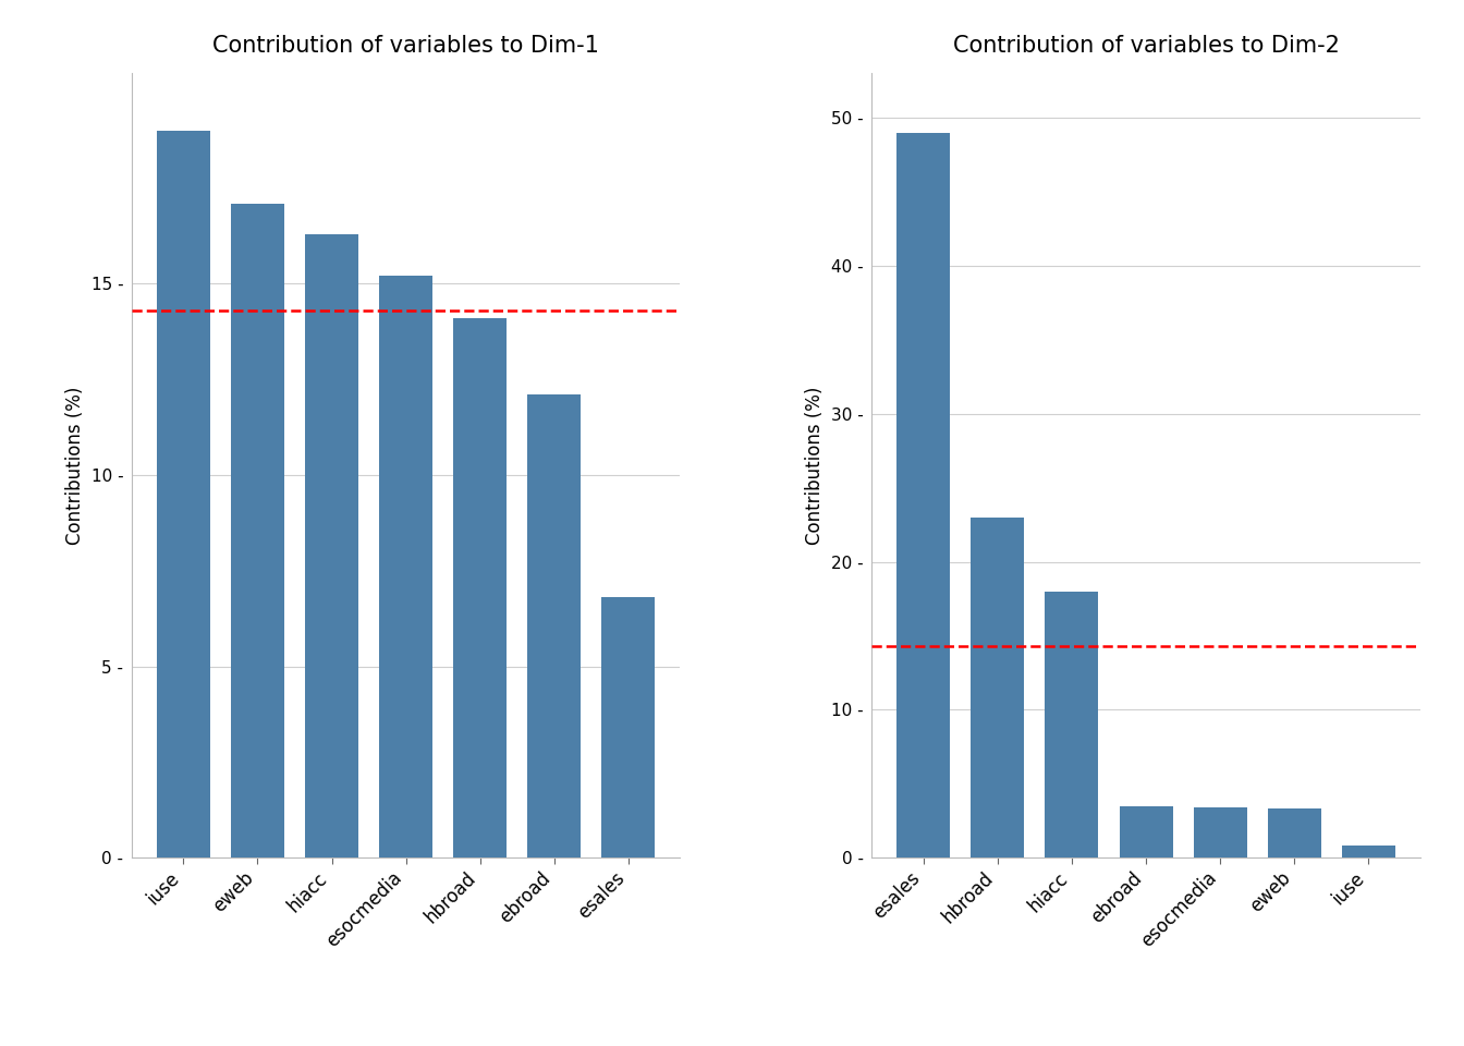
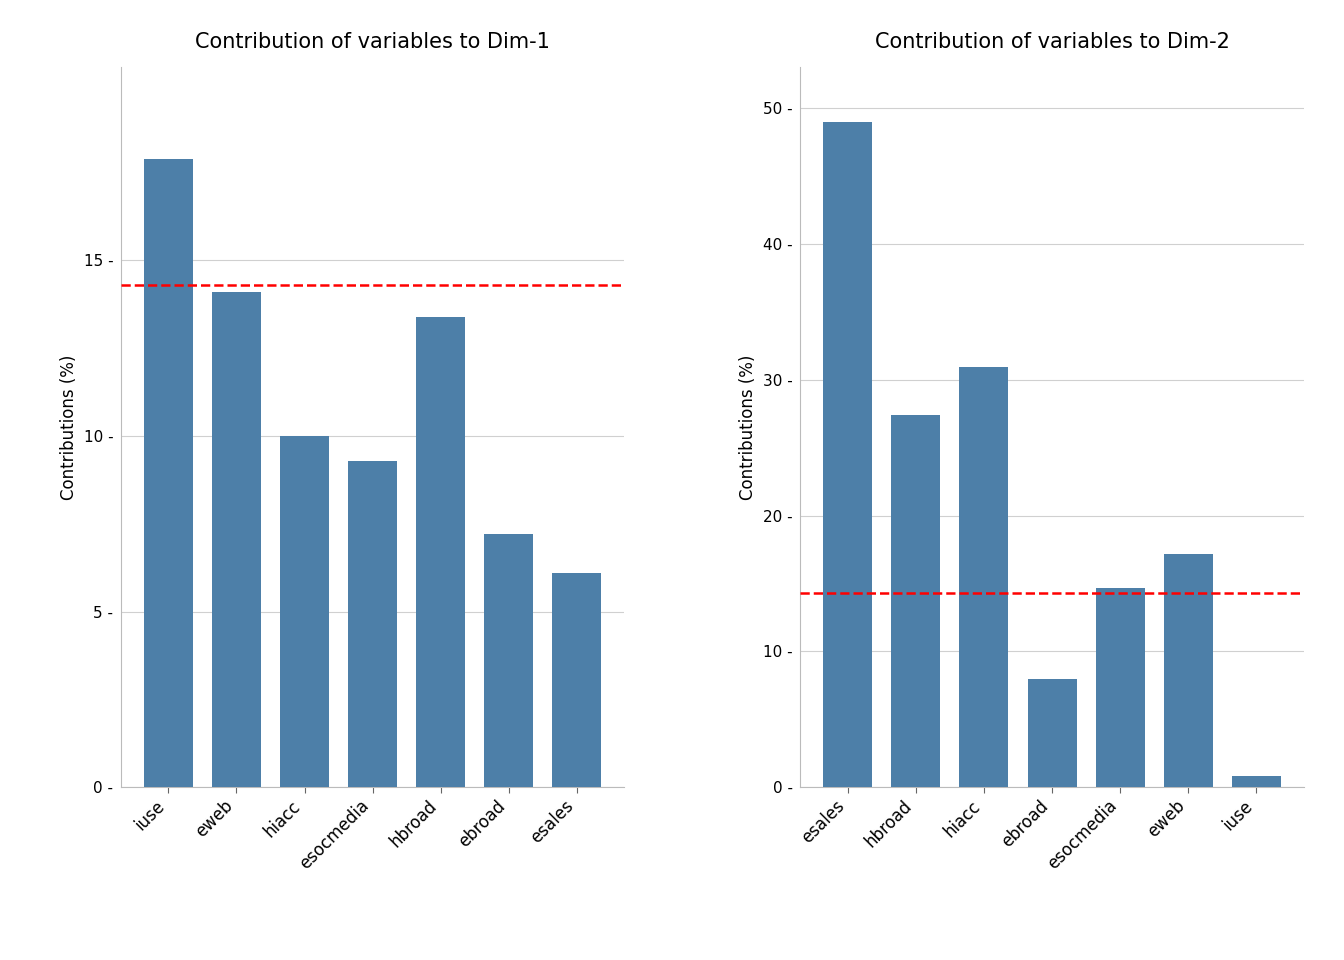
Contribution of variables to Dim-1/iuse: 19.0 - -> 17.9 -
Contribution of variables to Dim-1/eweb: 17.1 - -> 14.1 -
Contribution of variables to Dim-1/hiacc: 16.3 - -> 10.0 -
Contribution of variables to Dim-1/esocmedia: 15.2 - -> 9.3 -
Contribution of variables to Dim-1/hbroad: 14.1 - -> 13.4 -
Contribution of variables to Dim-1/ebroad: 12.1 - -> 7.2 -
Contribution of variables to Dim-1/esales: 6.8 - -> 6.1 -
Contribution of variables to Dim-2/hbroad: 23.0 - -> 27.4 -
Contribution of variables to Dim-2/hiacc: 18.0 - -> 30.9 -
Contribution of variables to Dim-2/ebroad: 3.5 - -> 8.0 -
Contribution of variables to Dim-2/esocmedia: 3.4 - -> 14.7 -
Contribution of variables to Dim-2/eweb: 3.3 - -> 17.2 -
